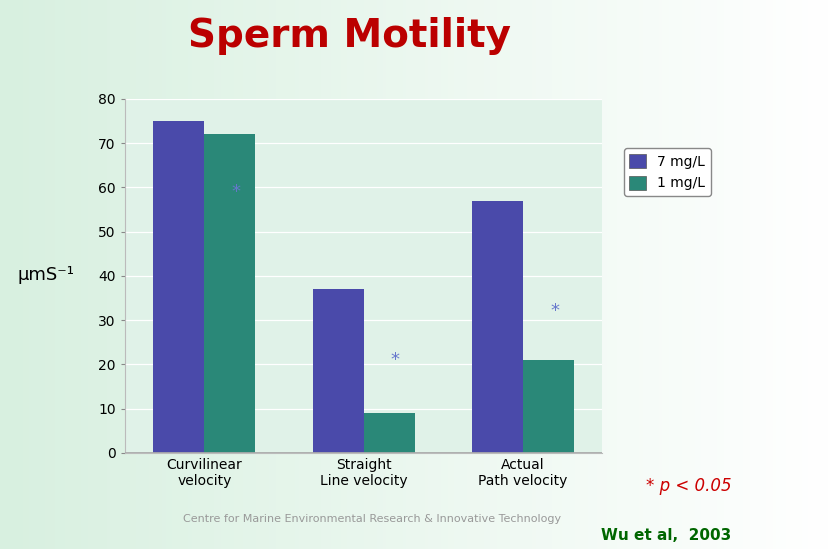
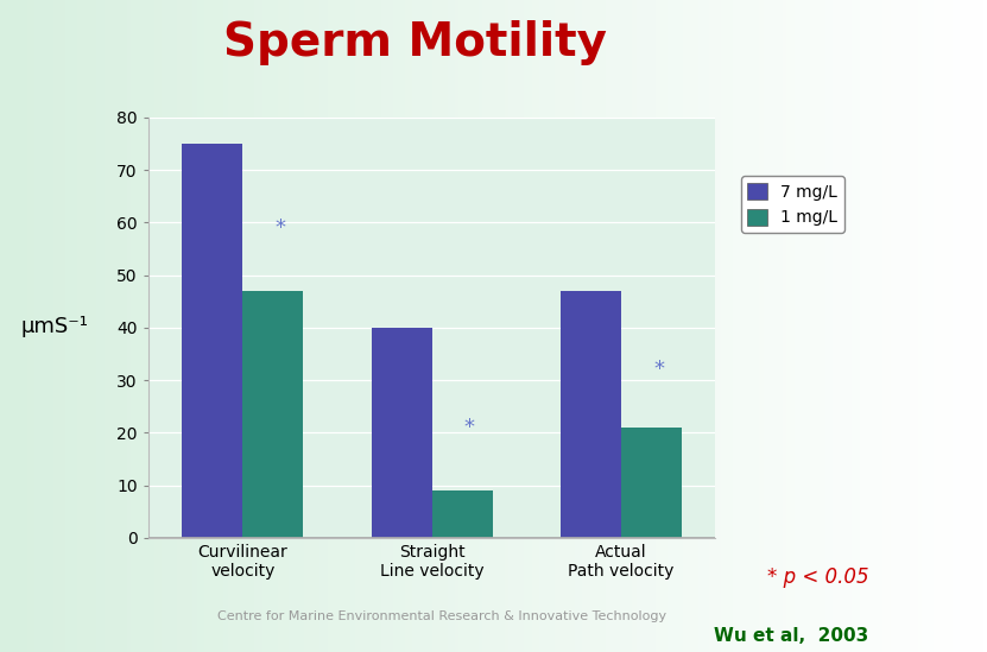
1 mg/L/Curvilinear velocity: 72 -> 47
7 mg/L/Straight Line velocity: 37 -> 40
7 mg/L/Actual Path velocity: 57 -> 47
